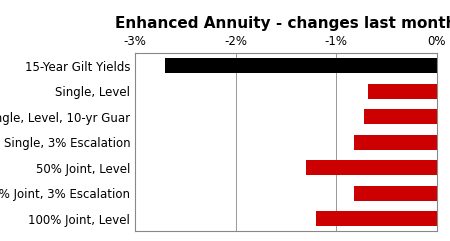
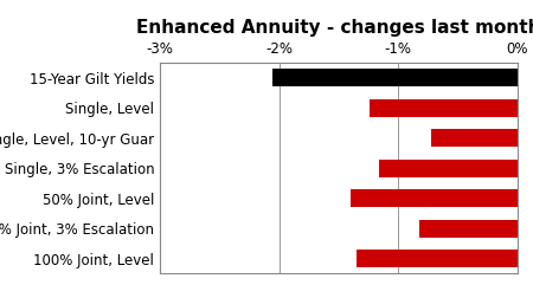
15-Year Gilt Yields: -2.70% -> -2.05%
Single, Level: -0.68% -> -1.24%
Single, 3% Escalation: -0.82% -> -1.16%
50% Joint, Level: -1.30% -> -1.40%
100% Joint, Level: -1.20% -> -1.35%
